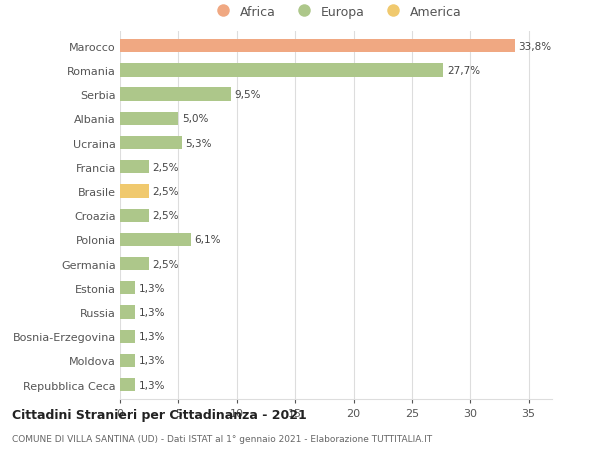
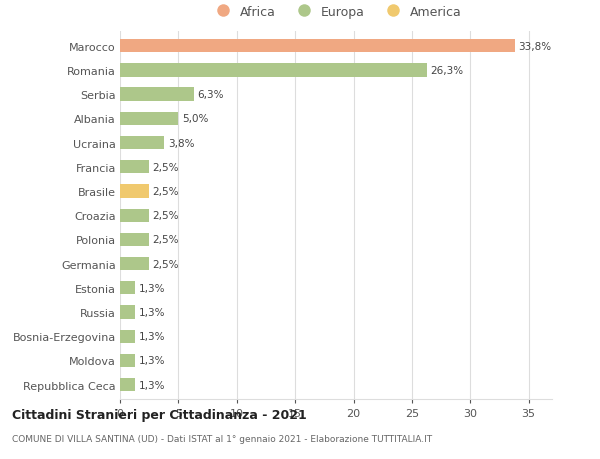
Romania: 27,7% -> 26,3%
Serbia: 9,5% -> 6,3%
Ucraina: 5,3% -> 3,8%
Polonia: 6,1% -> 2,5%
